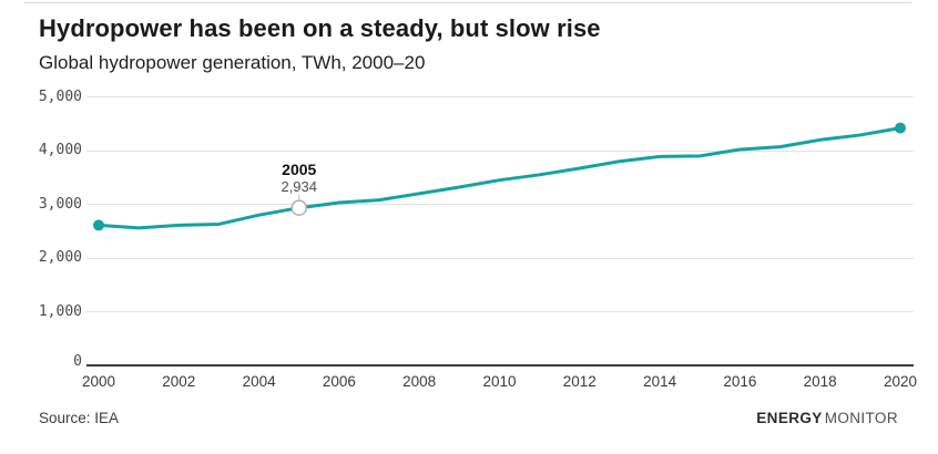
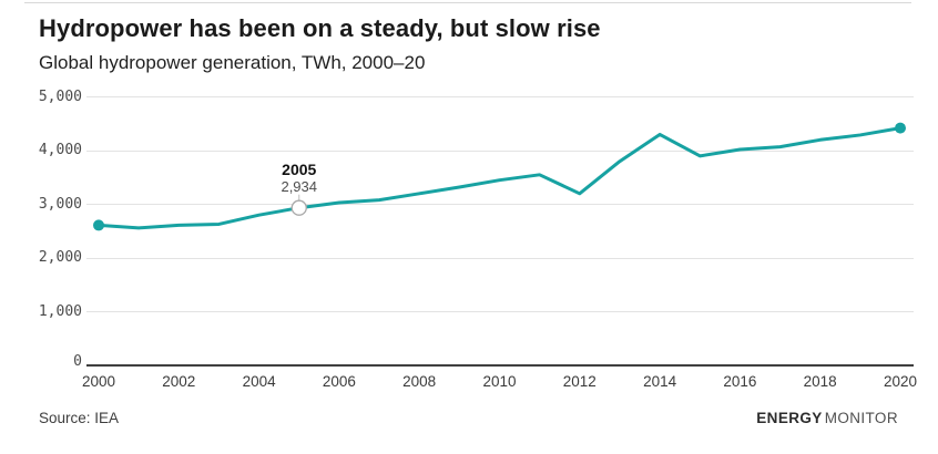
2012: 3700 -> 3200
2014: 3900 -> 4300
